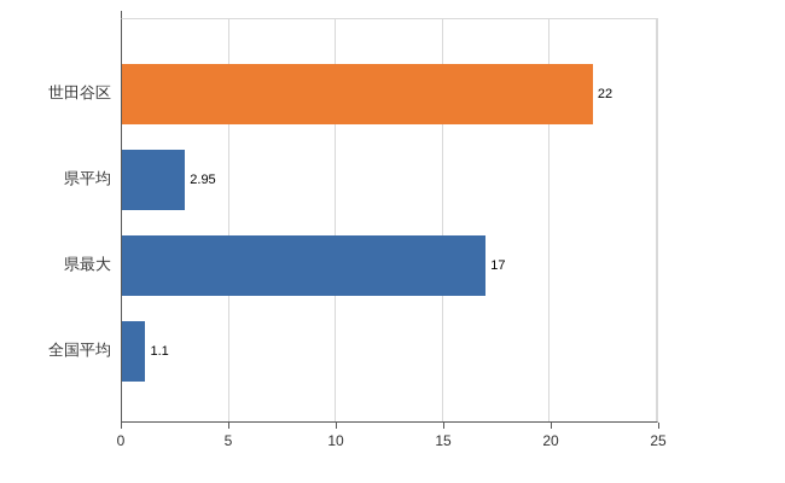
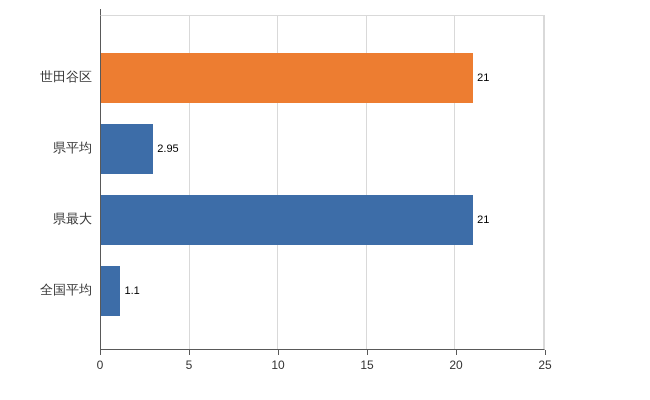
世田谷区: 22 -> 21
県最大: 17 -> 21
